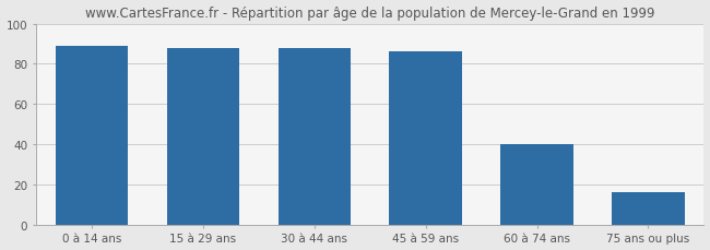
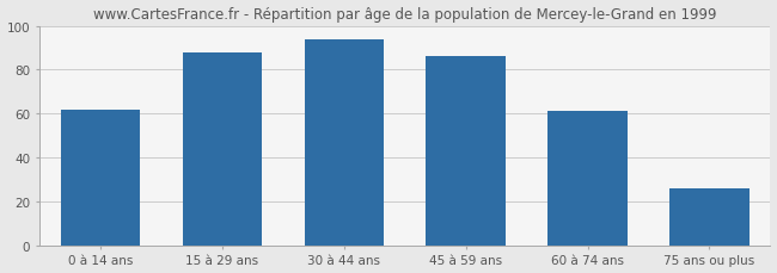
0 à 14 ans: 89 -> 62
30 à 44 ans: 88 -> 94
60 à 74 ans: 40 -> 61
75 ans ou plus: 16 -> 26
